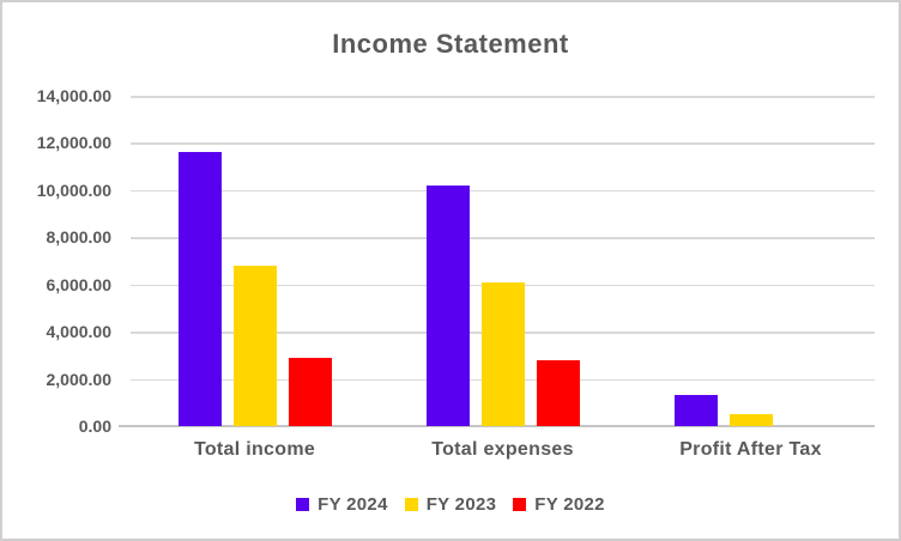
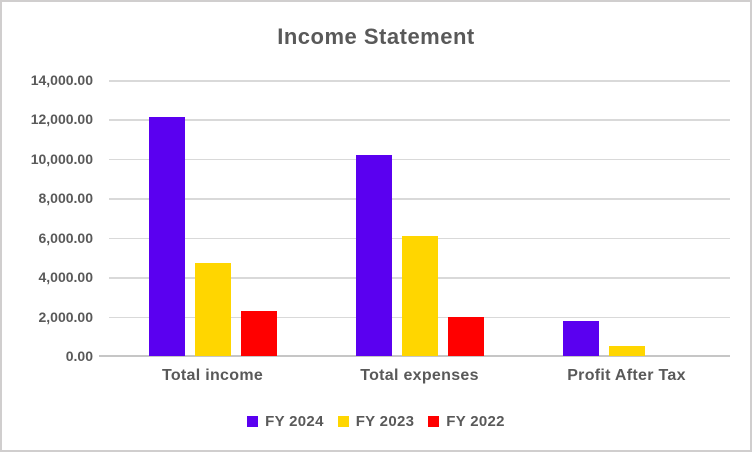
FY 2024/Total income: 11600 -> 12100
FY 2023/Total income: 6800 -> 4700
FY 2022/Total income: 2900 -> 2300
FY 2022/Total expenses: 2800 -> 2000
FY 2024/Profit After Tax: 1300 -> 1800
